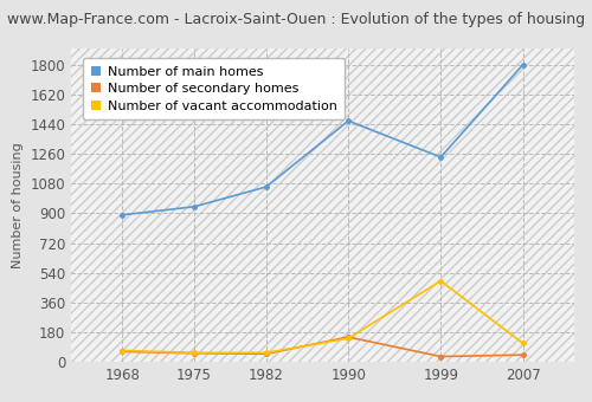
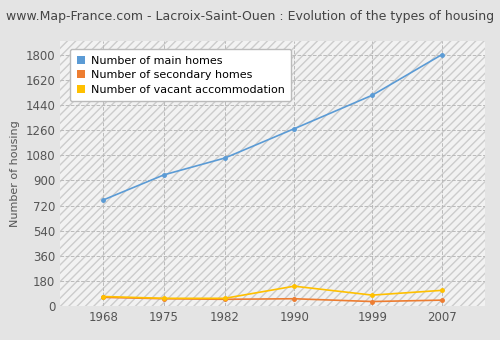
Number of main homes/1968: 890 -> 760
Number of main homes/1990: 1460 -> 1270
Number of secondary homes/1990: 150 -> 50
Number of main homes/1999: 1240 -> 1510
Number of vacant accommodation/1999: 490 -> 80
